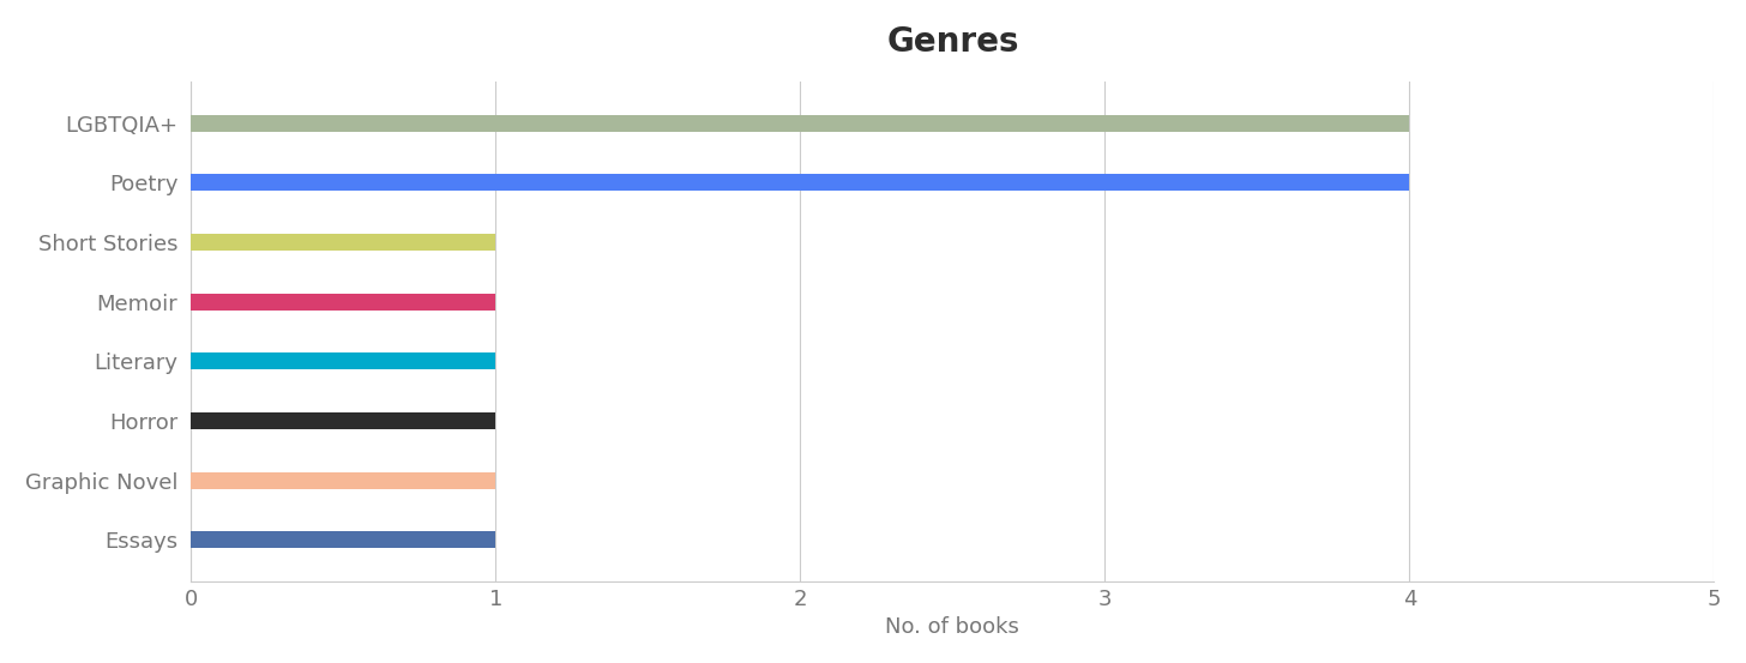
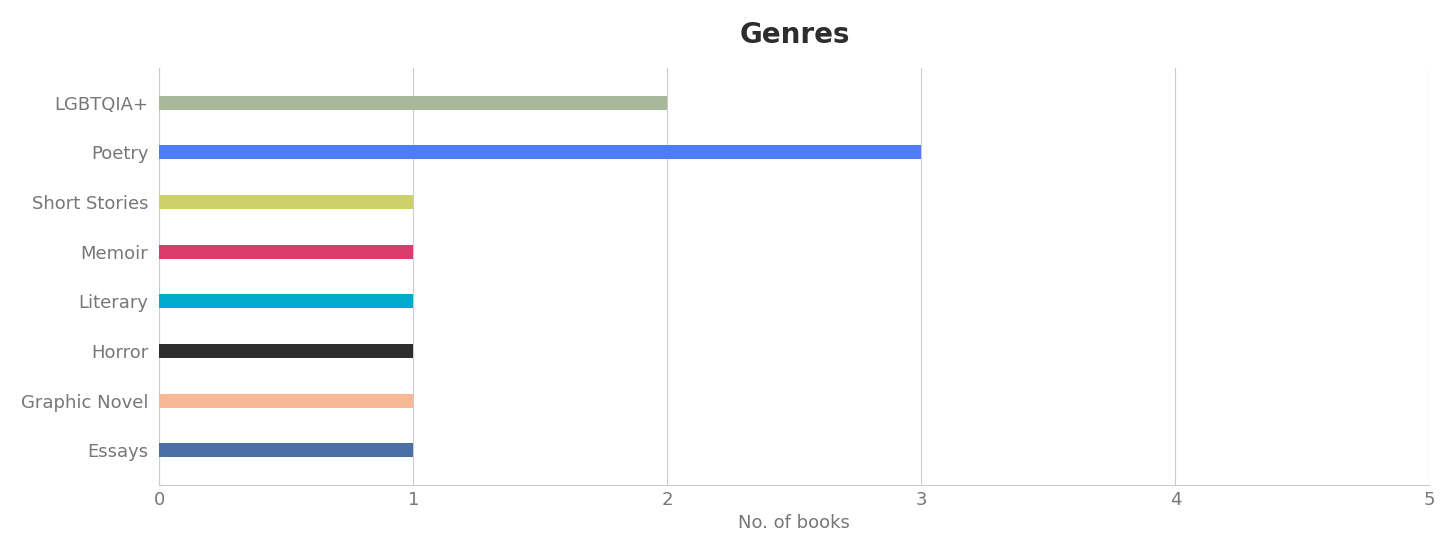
LGBTQIA+: 4 -> 2
Poetry: 4 -> 3
